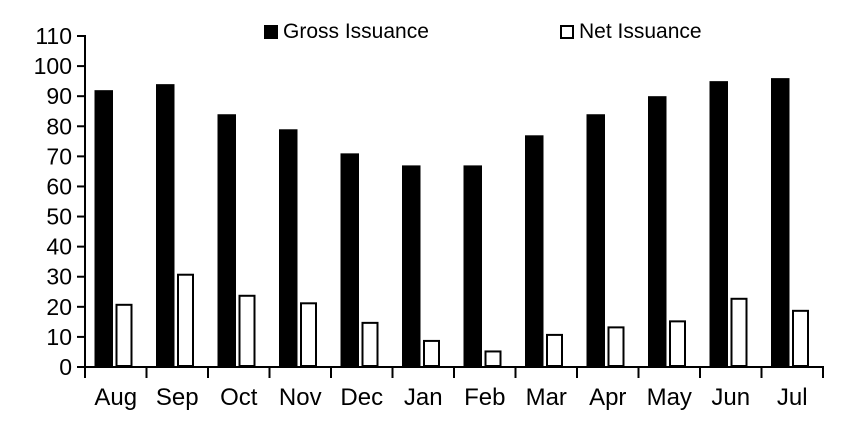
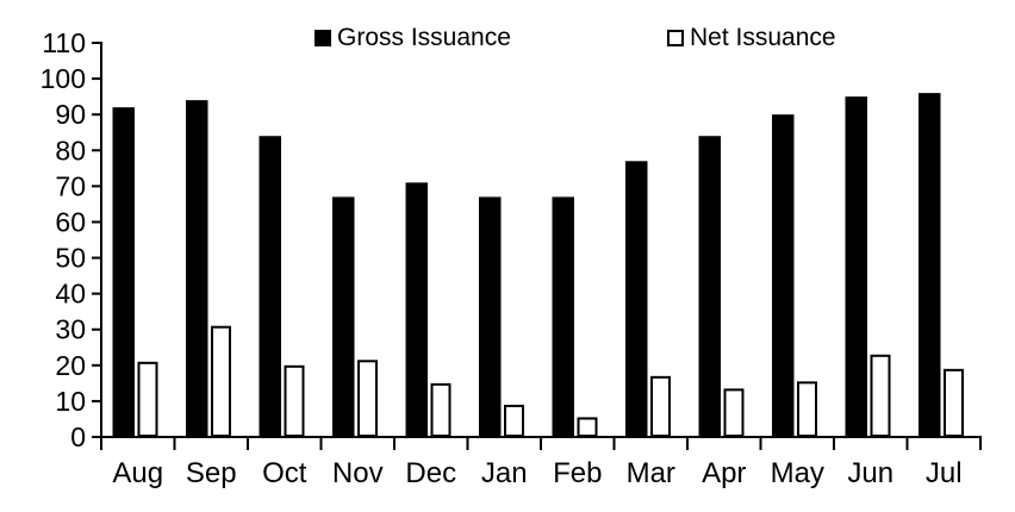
Net Issuance/Oct: 24 -> 20
Gross Issuance/Nov: 79 -> 67
Net Issuance/Mar: 11 -> 17
